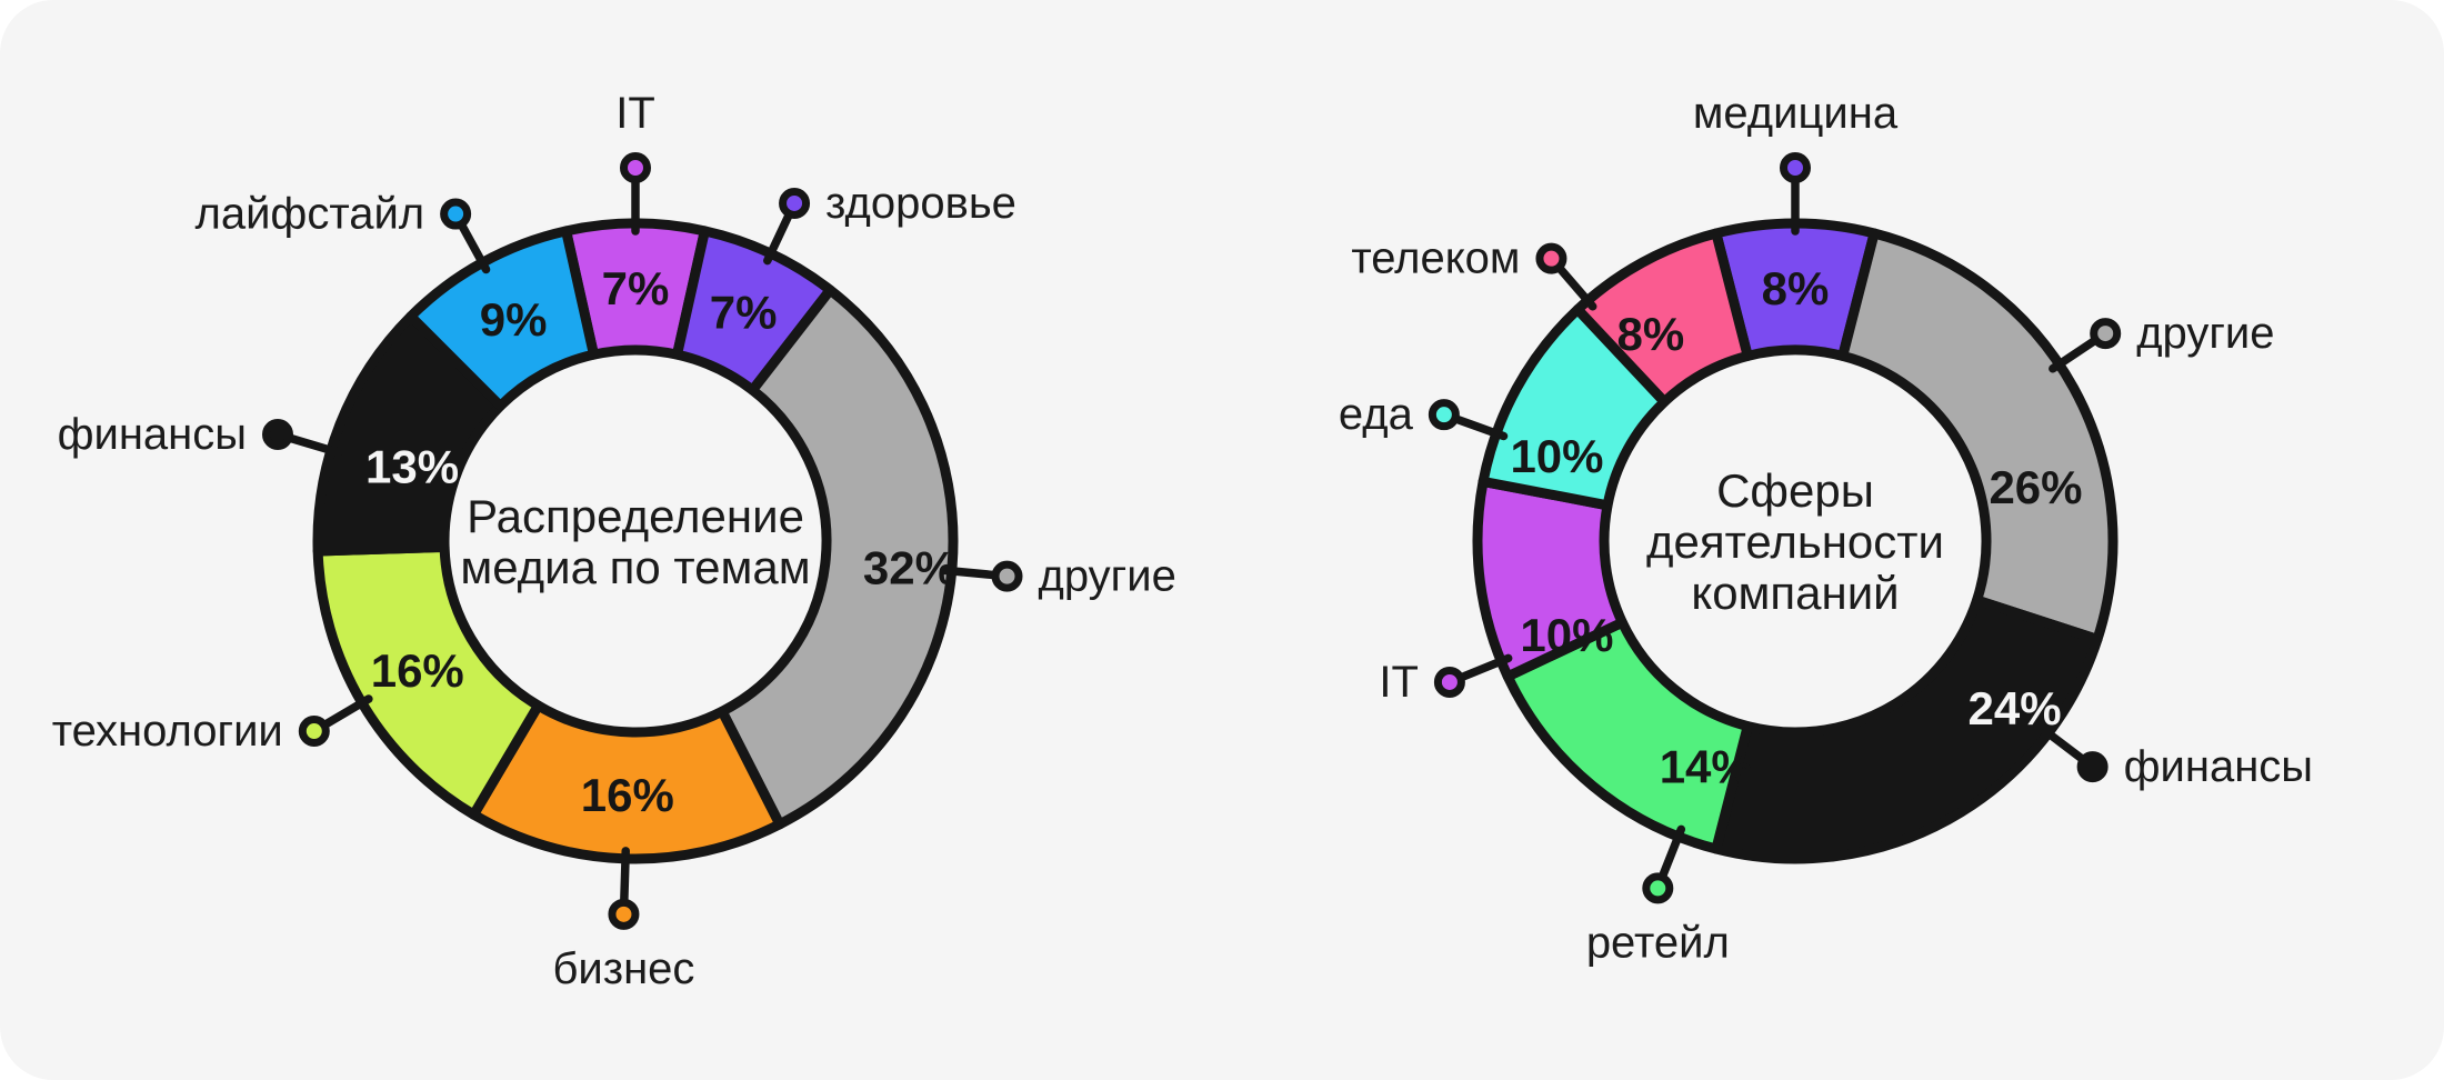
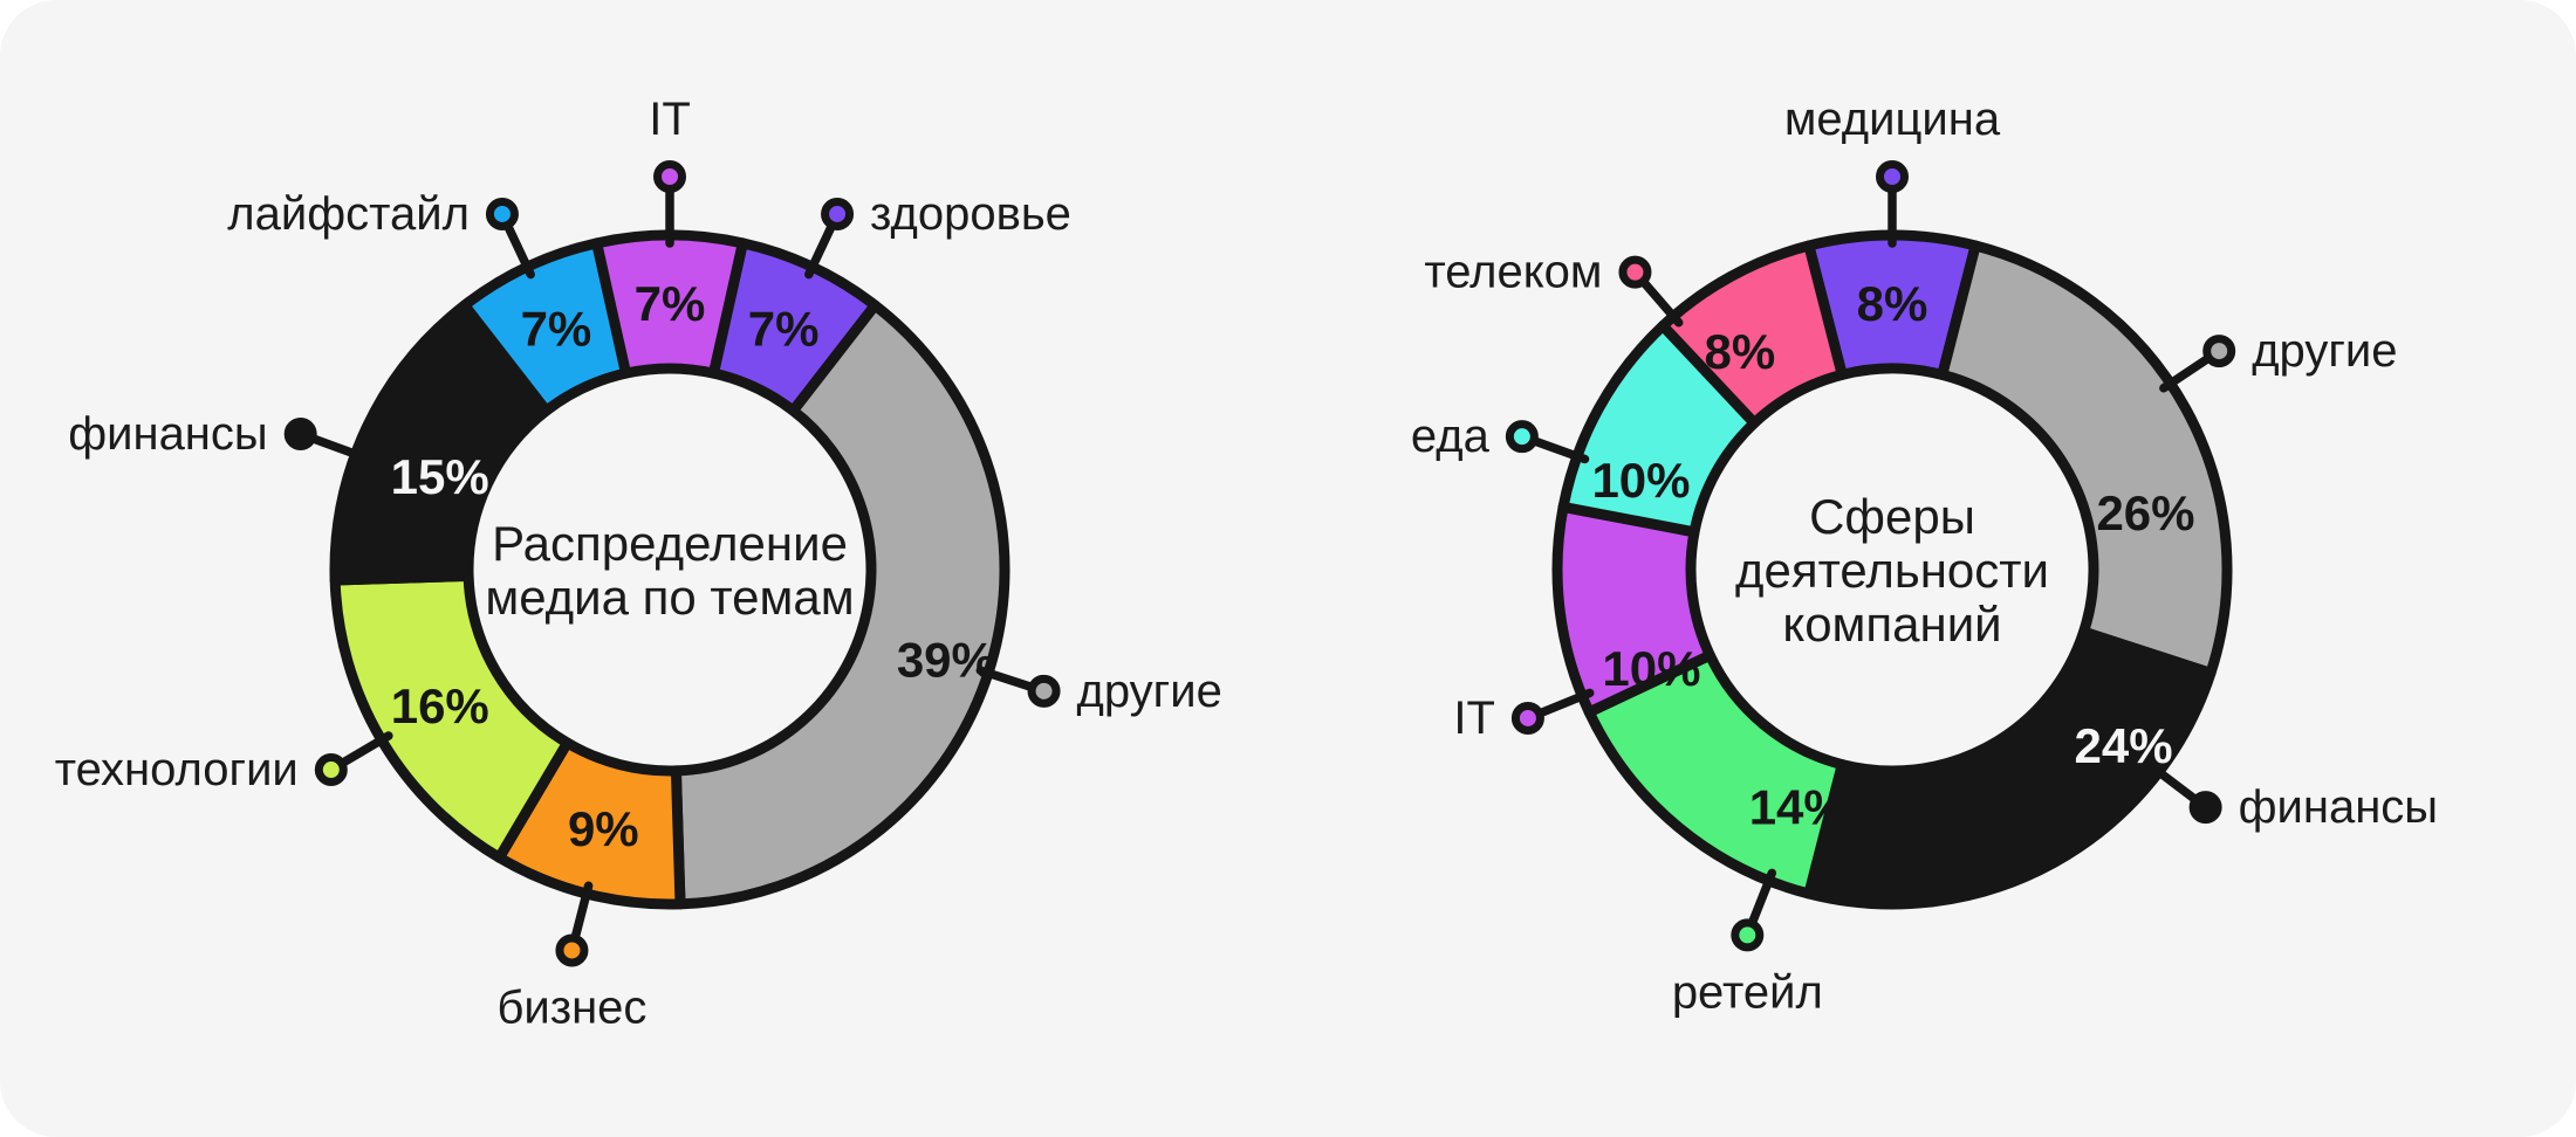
Распределение медиа по темам/другие: 32% -> 39%
Распределение медиа по темам/бизнес: 16% -> 9%
Распределение медиа по темам/финансы: 13% -> 15%
Распределение медиа по темам/лайфстайл: 9% -> 7%
